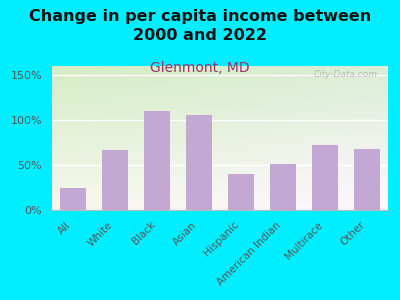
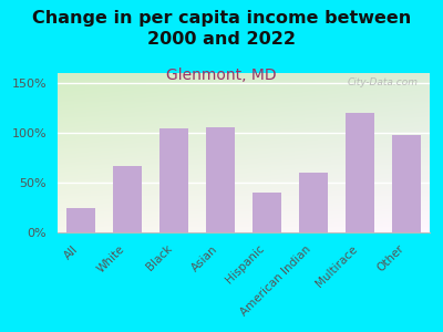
Black: 110% -> 104%
American Indian: 51% -> 60%
Multirace: 72% -> 120%
Other: 68% -> 98%
